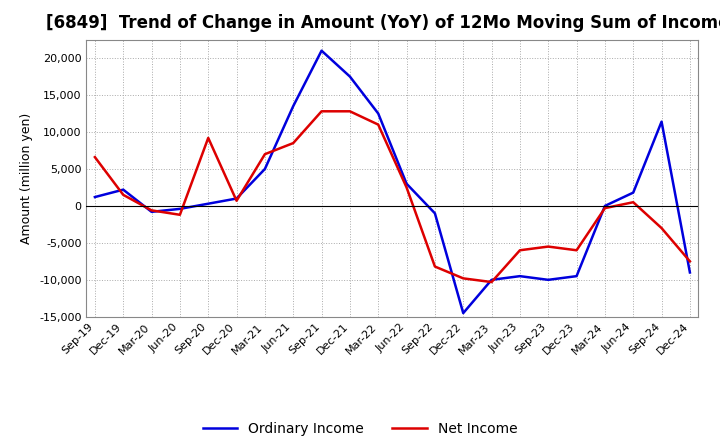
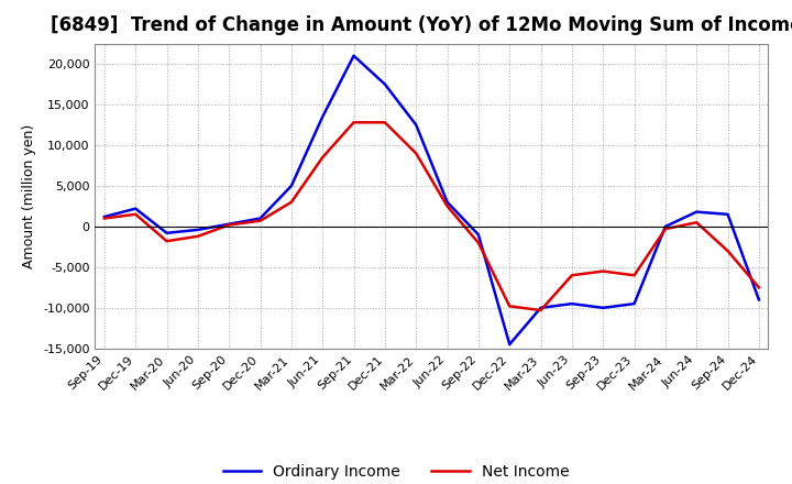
Net Income/Sep-19: 6,600 -> 1,000
Net Income/Mar-20: -600 -> -1,800
Net Income/Sep-20: 9,200 -> 200
Net Income/Mar-21: 7,000 -> 3,000
Net Income/Mar-22: 11,000 -> 9,000
Net Income/Sep-22: -8,200 -> -2,000
Ordinary Income/Sep-24: 11,400 -> 1,500
